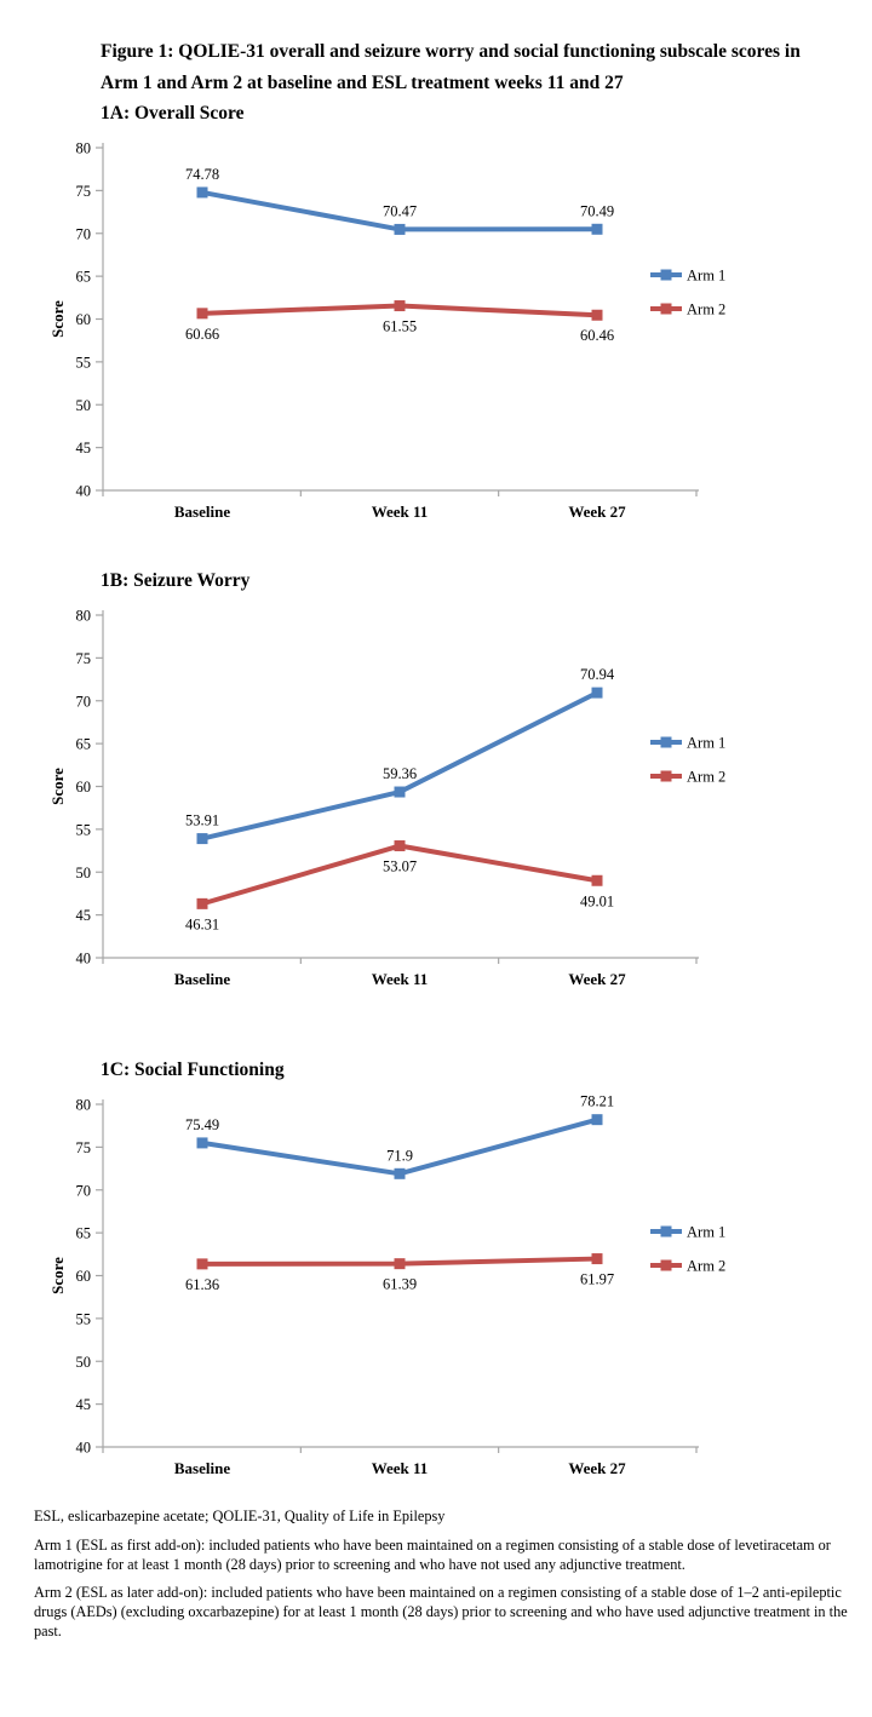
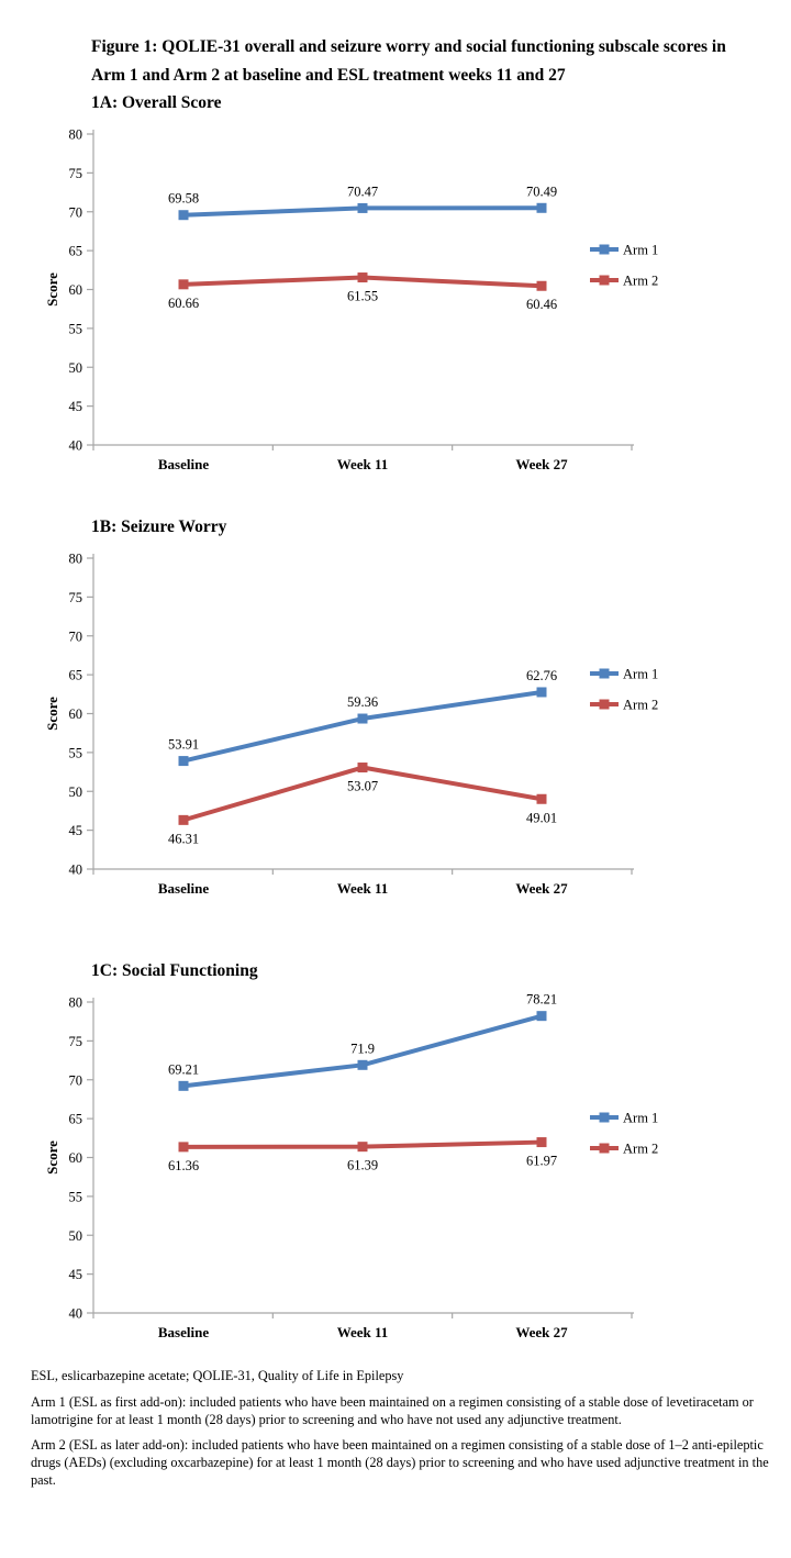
1A: Overall Score/Arm 1/Baseline: 74.78 -> 69.58
1B: Seizure Worry/Arm 1/Week 27: 70.94 -> 62.76
1C: Social Functioning/Arm 1/Baseline: 75.49 -> 69.21
